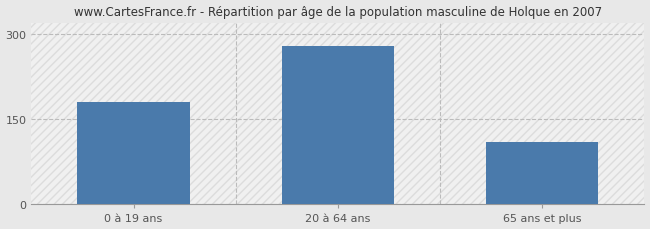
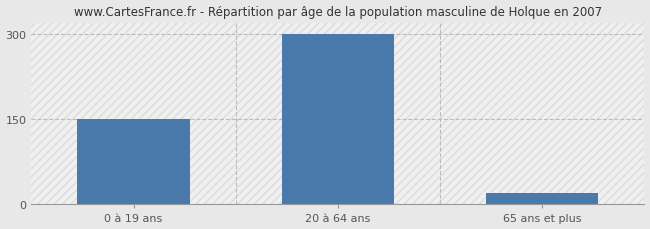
0 à 19 ans: 180 -> 150
20 à 64 ans: 280 -> 300
65 ans et plus: 110 -> 20
